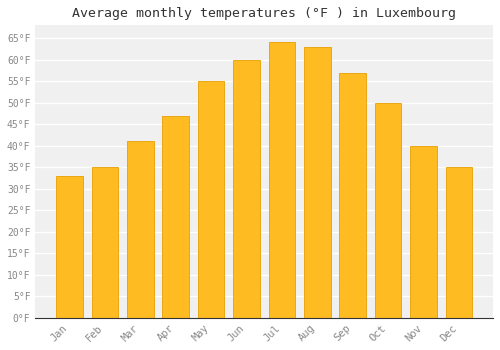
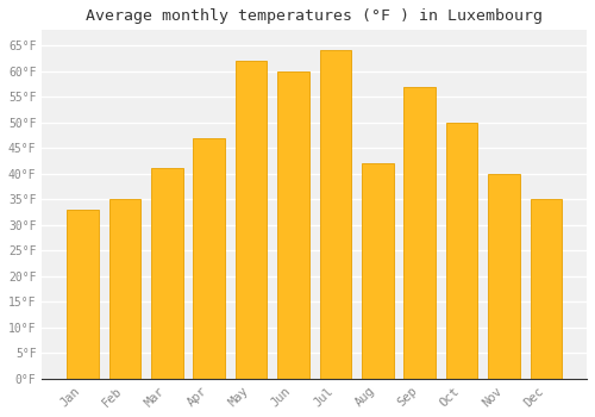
May: 55°F -> 62°F
Aug: 63°F -> 42°F
